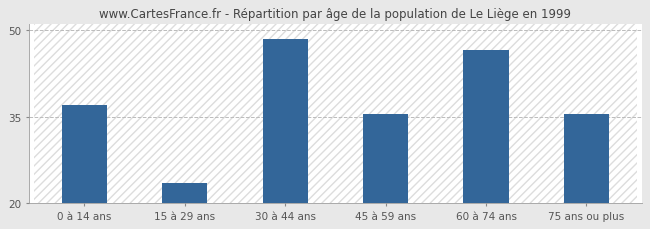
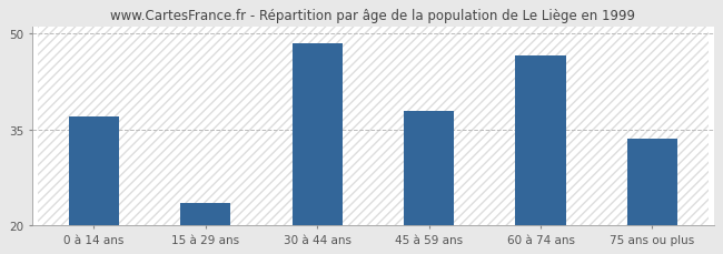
45 à 59 ans: 35.5 -> 37.8
75 ans ou plus: 35.5 -> 33.6
